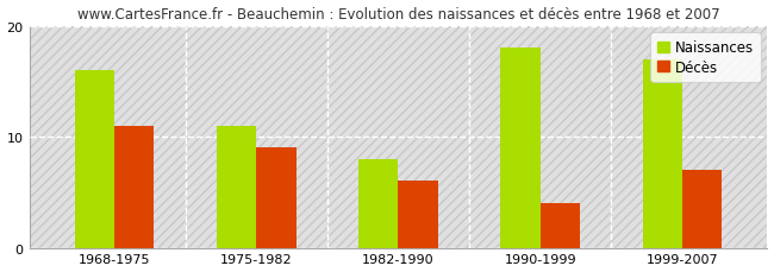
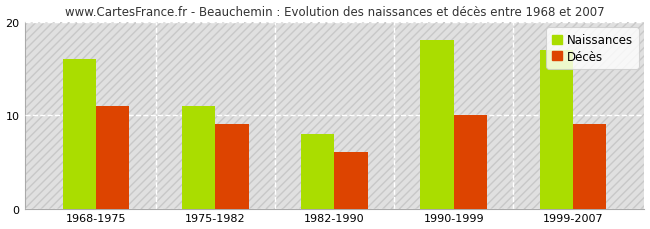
Décès/1990-1999: 4 -> 10
Décès/1999-2007: 7 -> 9
